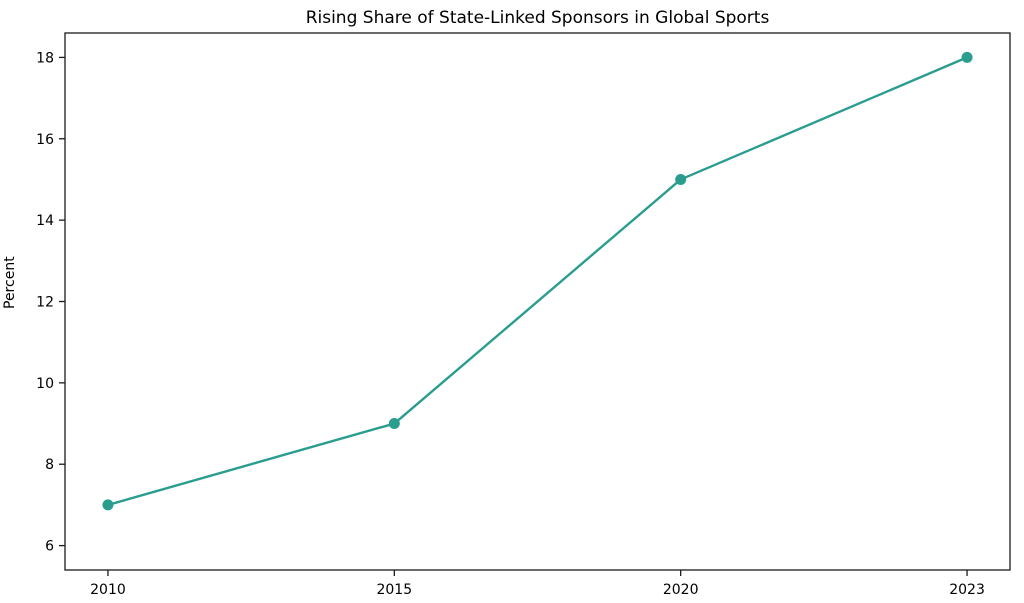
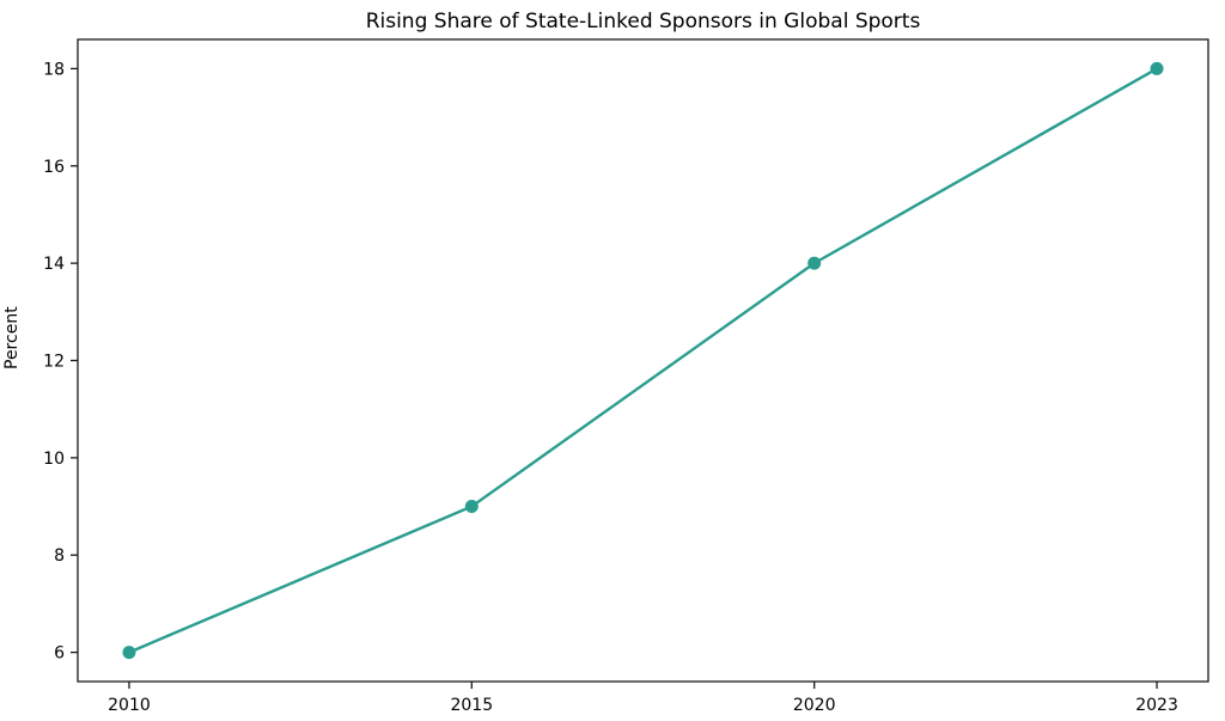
2010: 7 -> 6
2020: 15 -> 14
